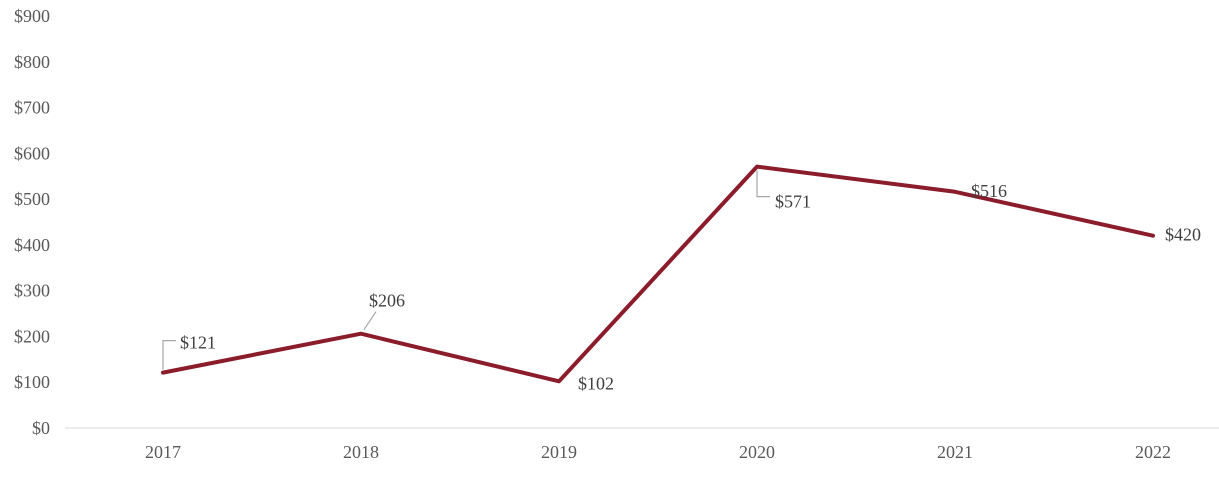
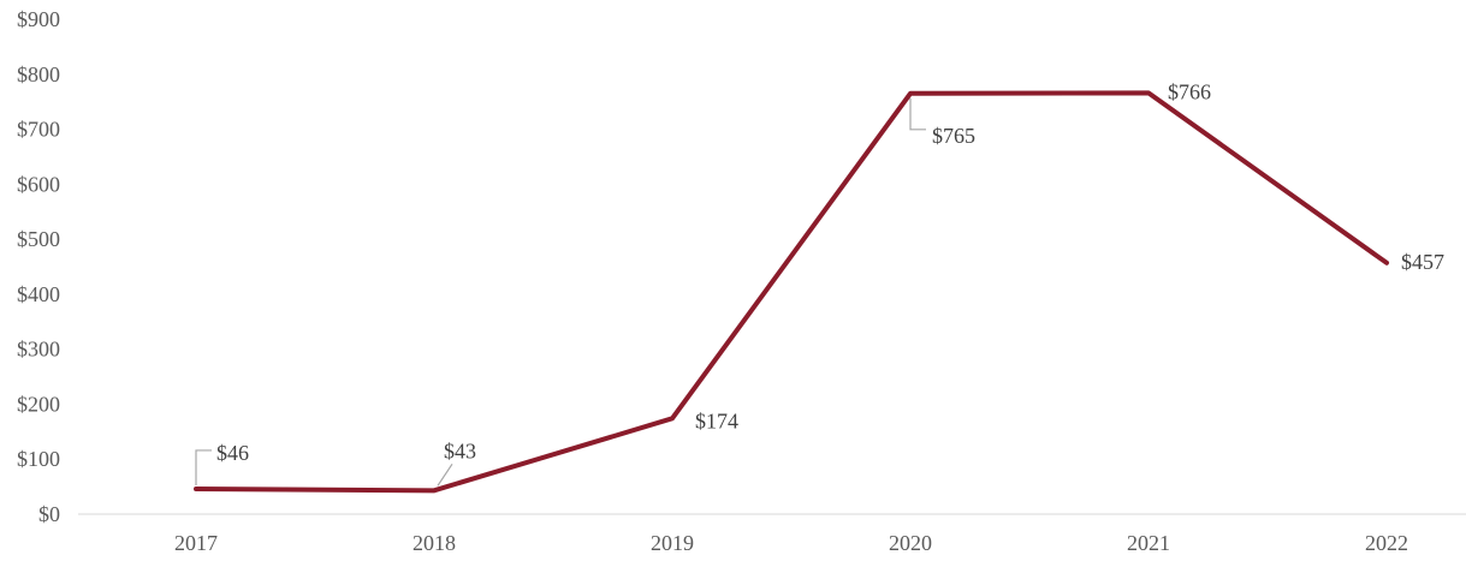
2017: $121 -> $46
2018: $206 -> $43
2019: $102 -> $174
2020: $571 -> $765
2021: $516 -> $766
2022: $420 -> $457
